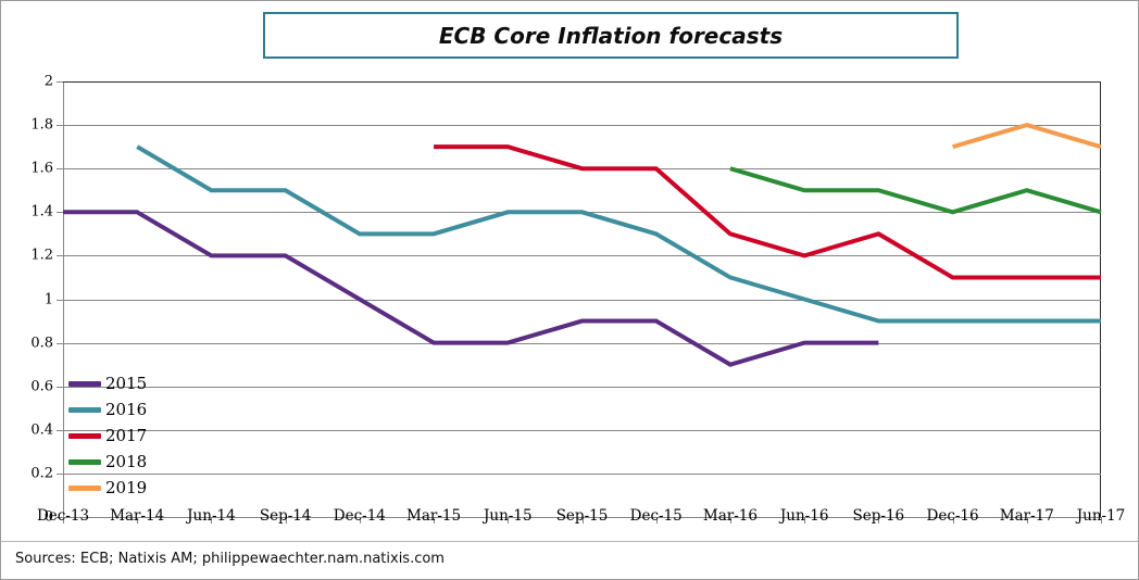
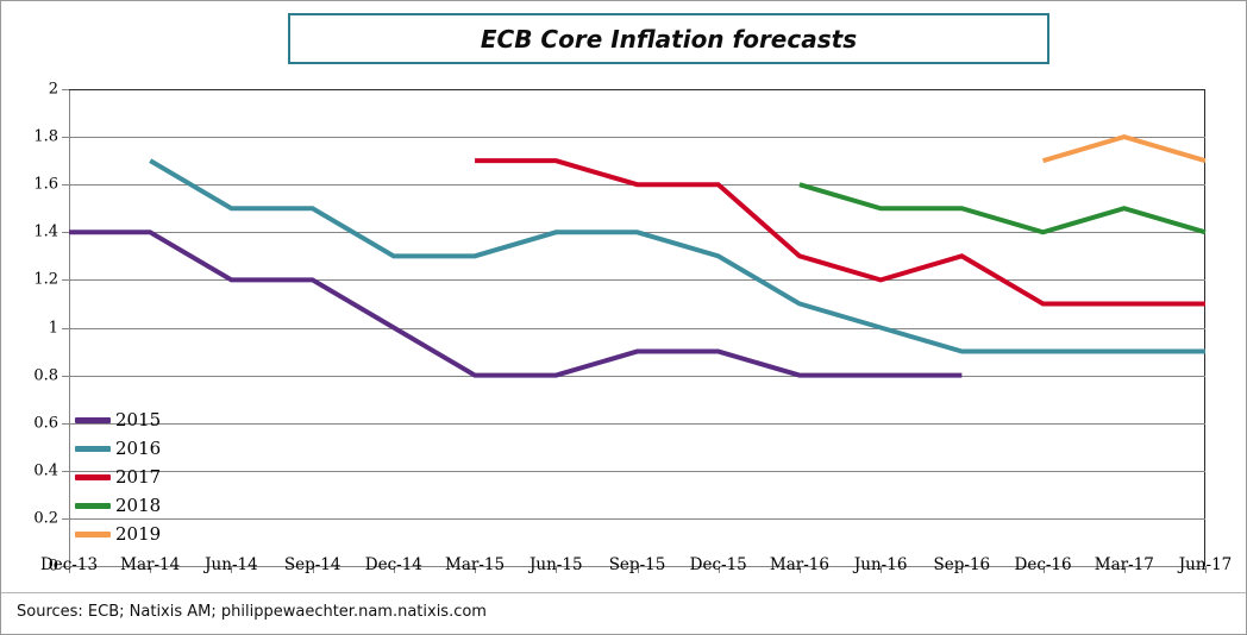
2015/Mar-16: 0.7 -> 0.8
